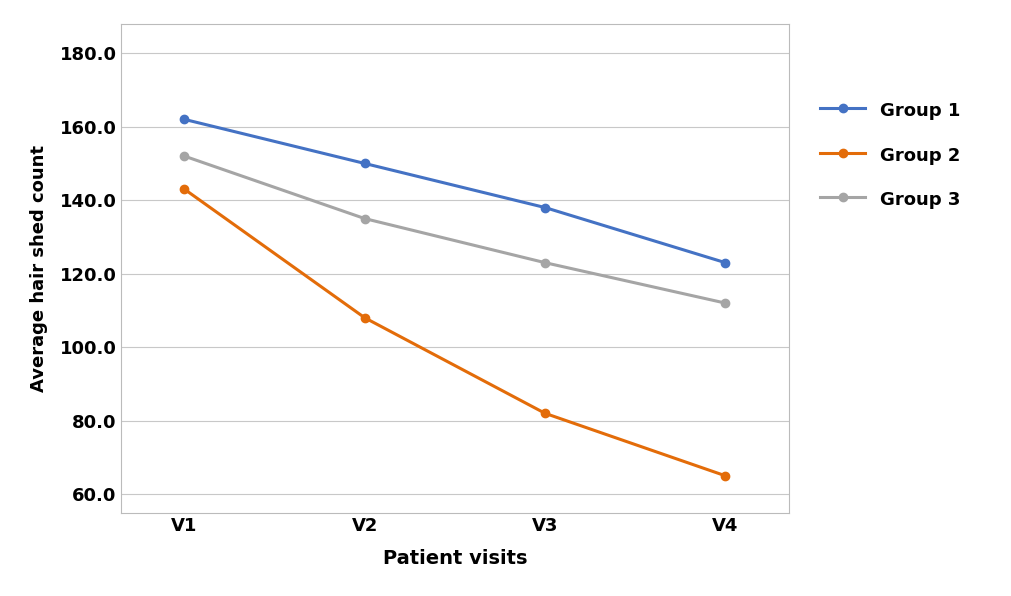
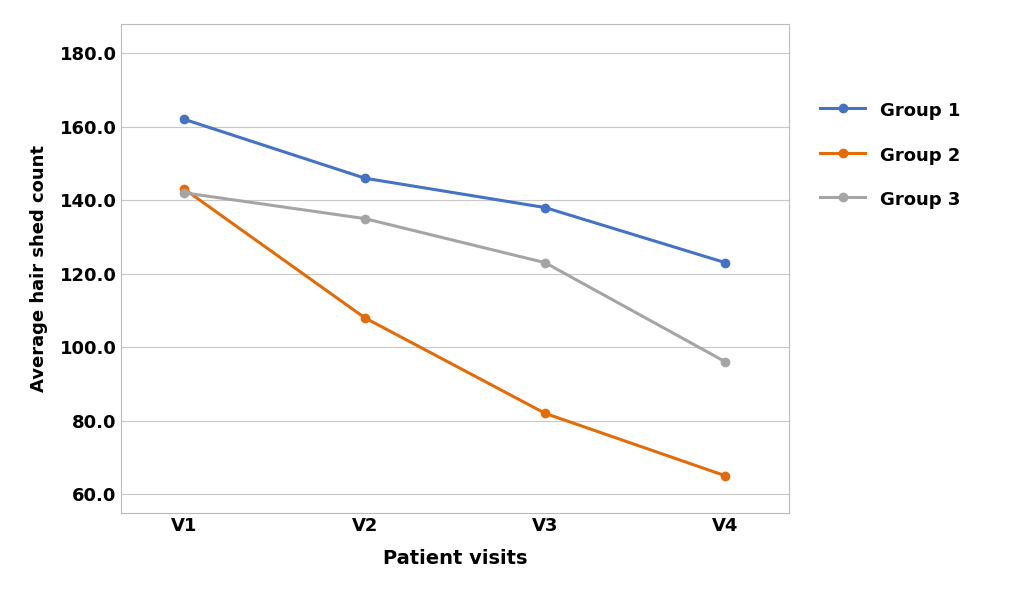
Group 3/V1: 152 -> 142
Group 1/V2: 150 -> 146
Group 3/V4: 112 -> 96
